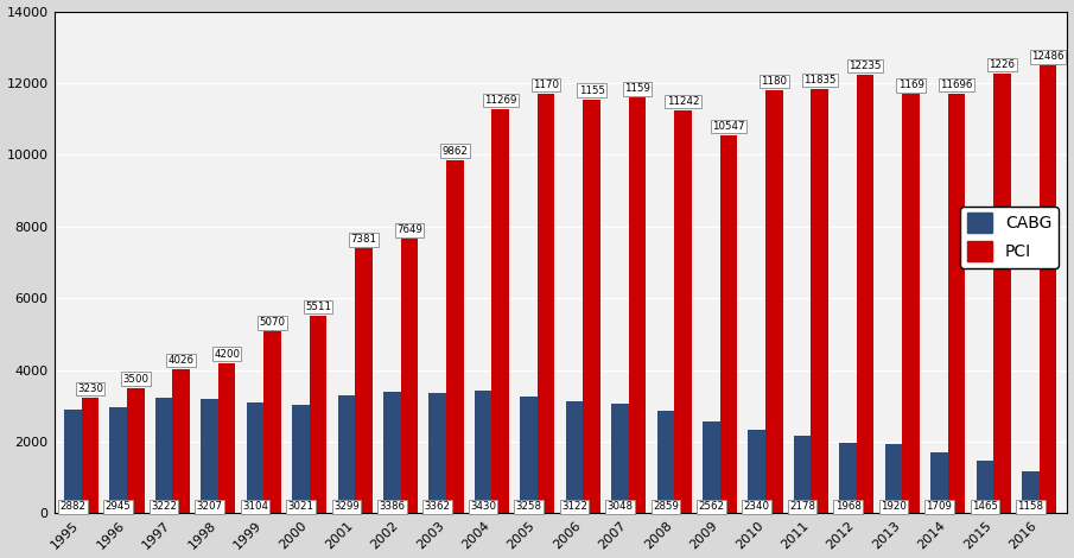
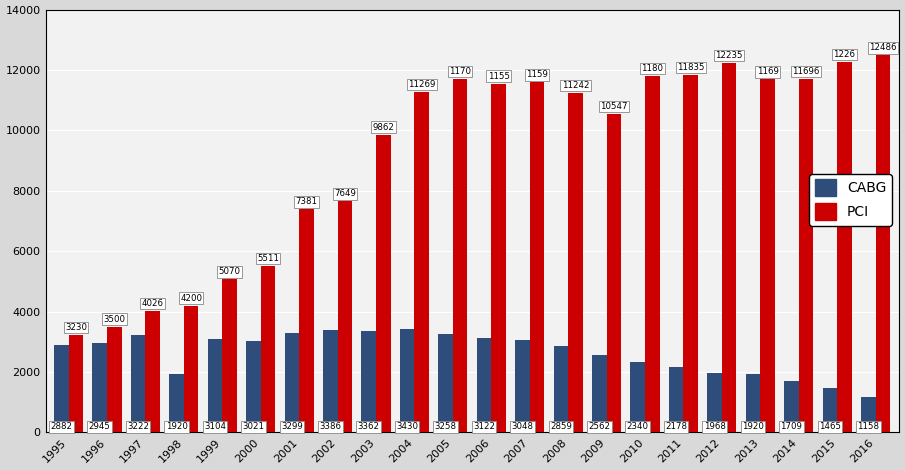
CABG/1998: 3207 -> 1920
